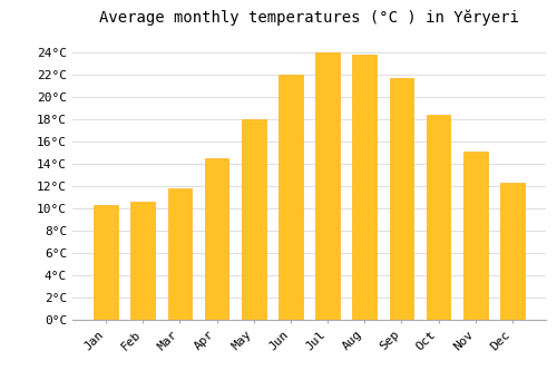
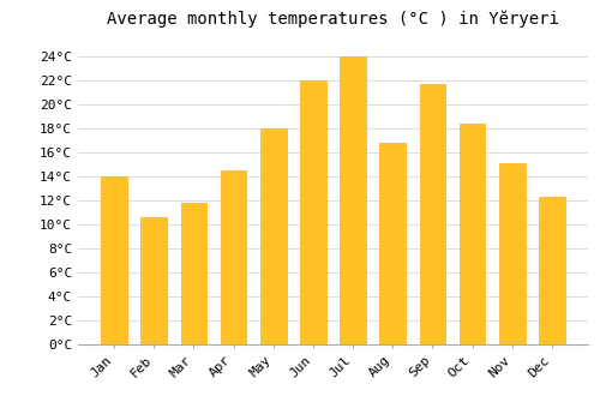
Jan: 10.3°C -> 14.0°C
Aug: 23.8°C -> 16.8°C
